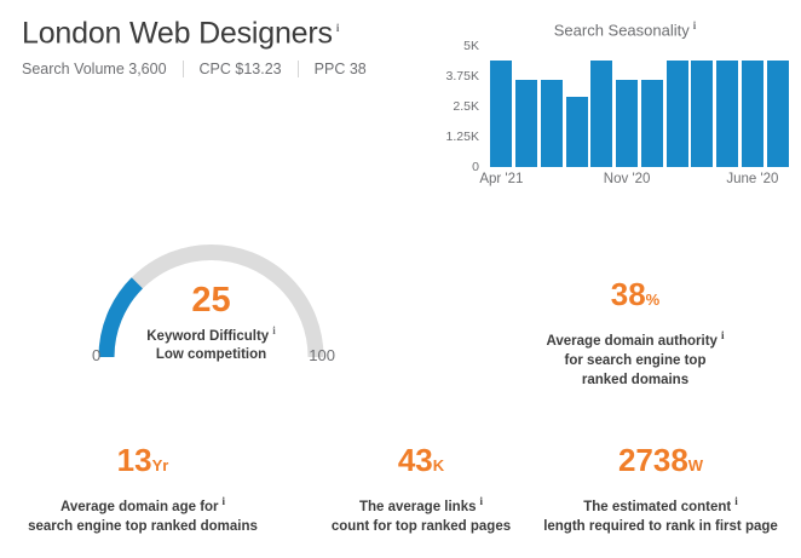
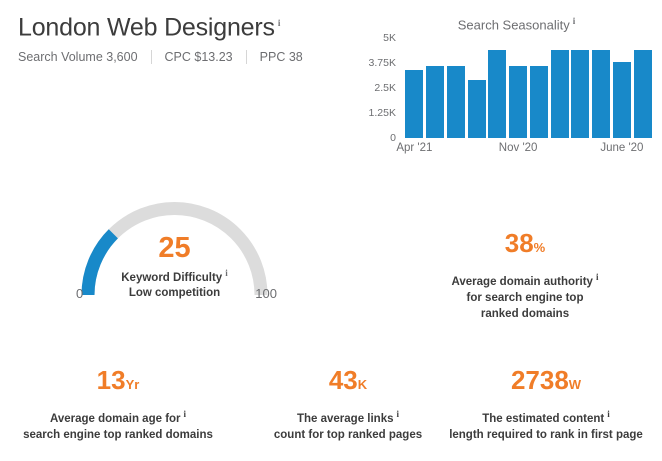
Apr '21: 4.4K -> 3.4K
June '20: 4.4K -> 3.8K
